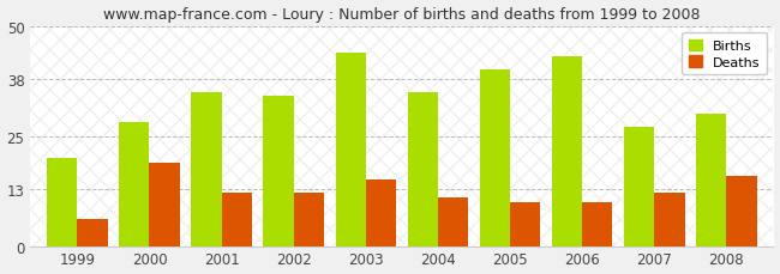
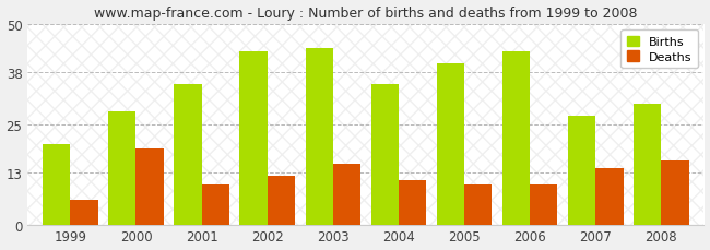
Deaths/2001: 12 -> 10
Births/2002: 34 -> 43
Deaths/2007: 12 -> 14
